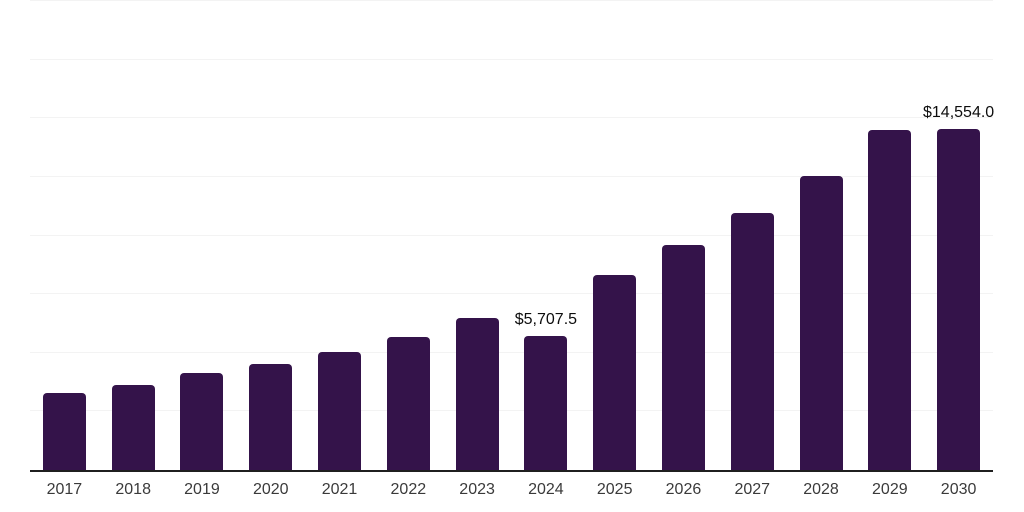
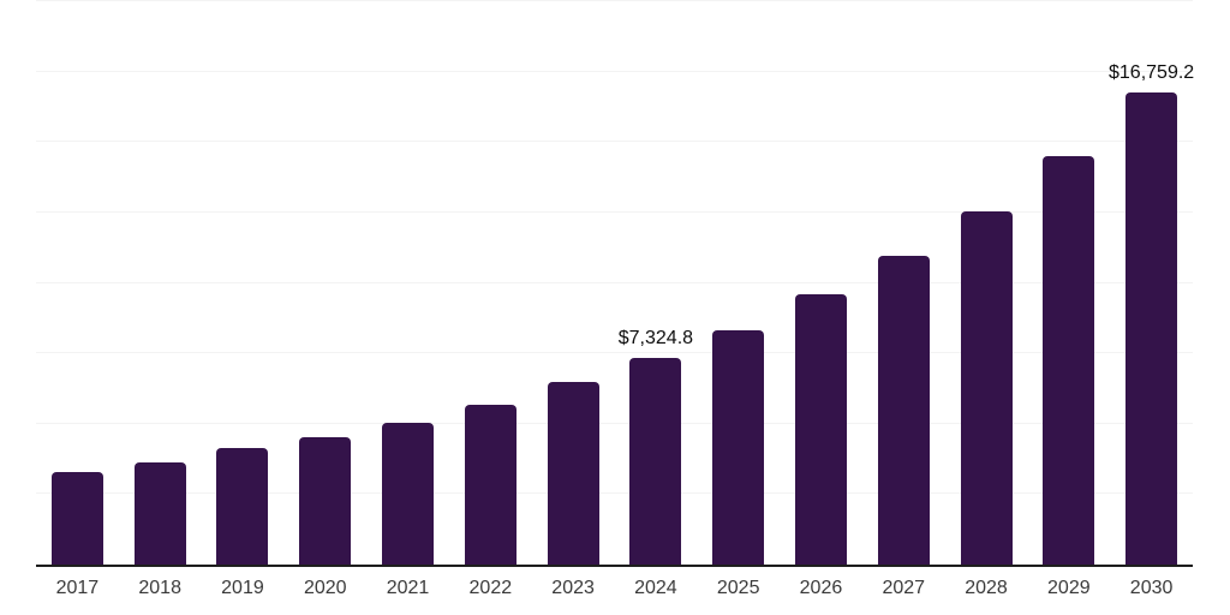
2024: $5,707.5 -> $7,324.8
2030: $14,554.0 -> $16,759.2
